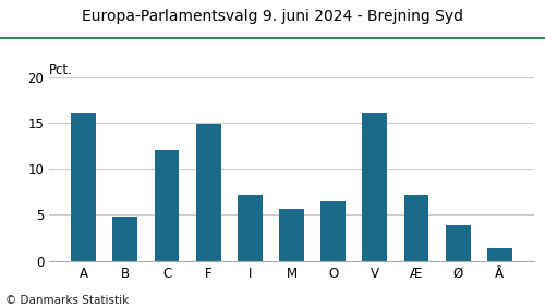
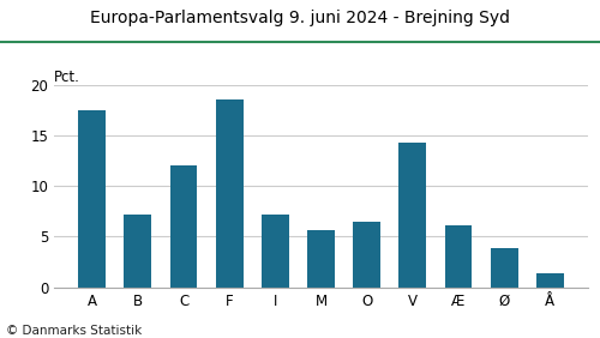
A: 16.0 -> 17.5
B: 4.8 -> 7.2
F: 14.8 -> 18.5
V: 16.0 -> 14.3
Æ: 7.2 -> 6.1
